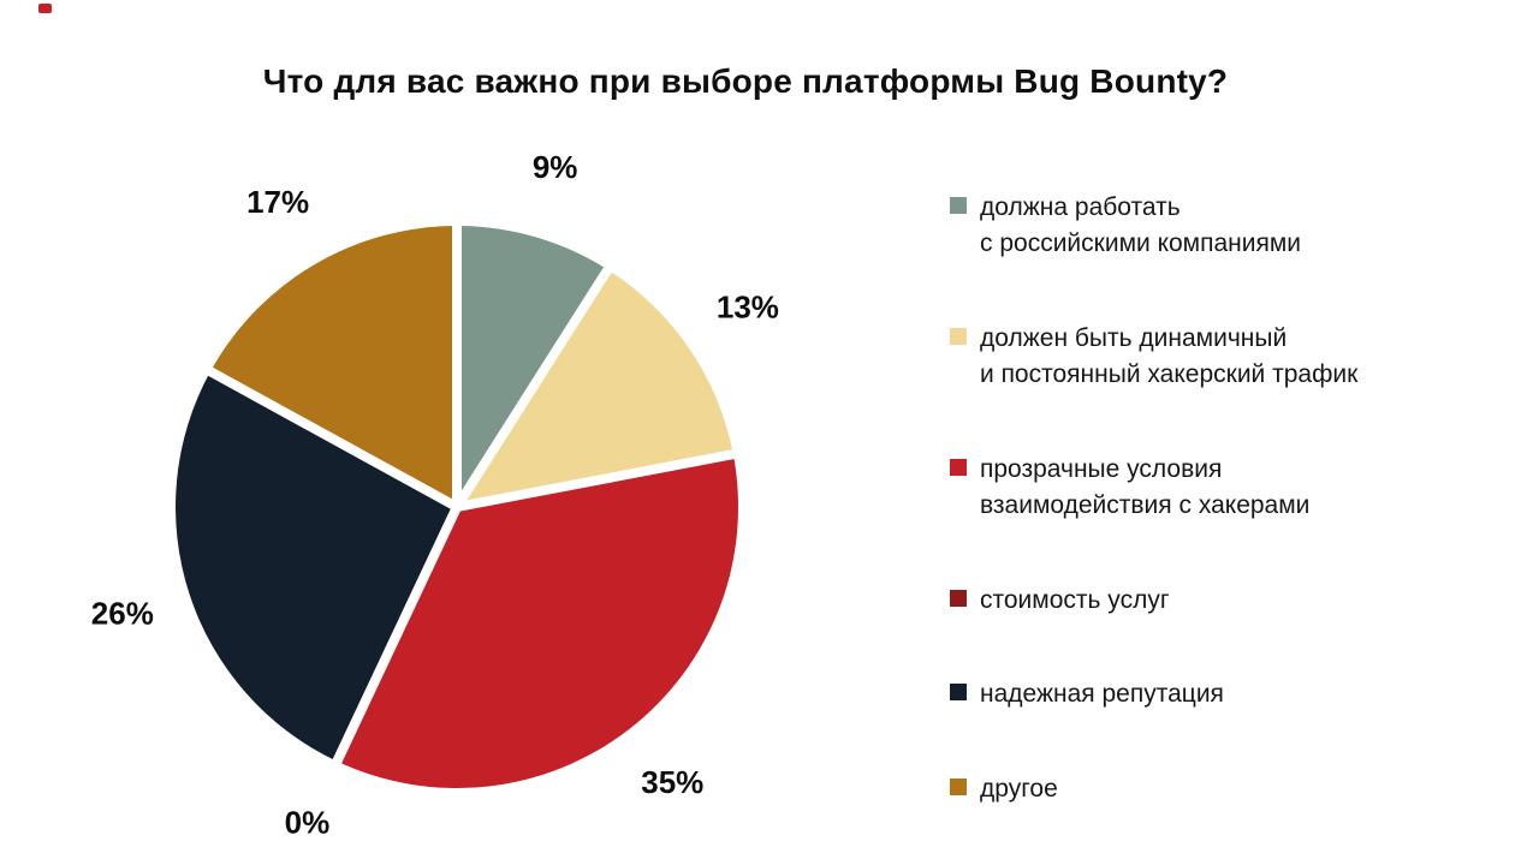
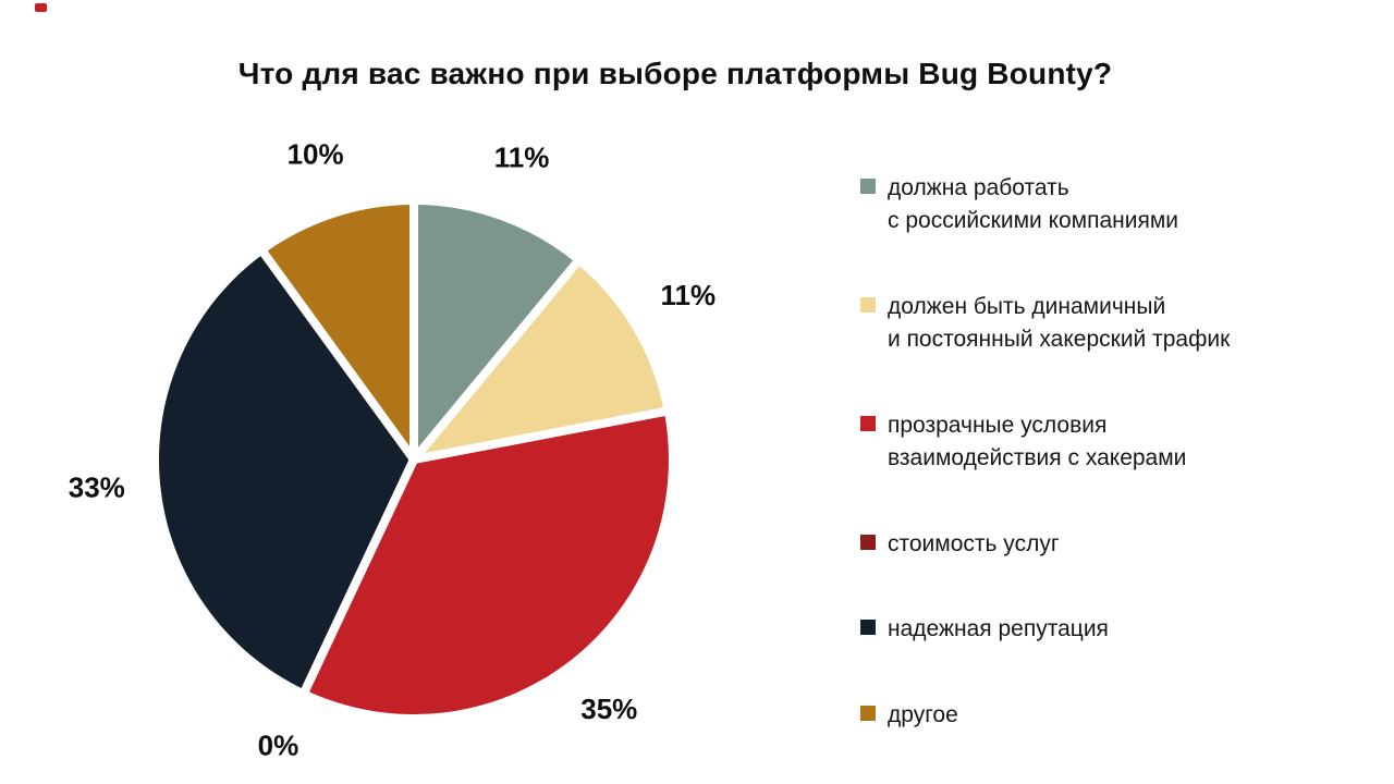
должна работать с российскими компаниями: 9% -> 11%
должен быть динамичный и постоянный хакерский трафик: 13% -> 11%
надежная репутация: 26% -> 33%
другое: 17% -> 10%
